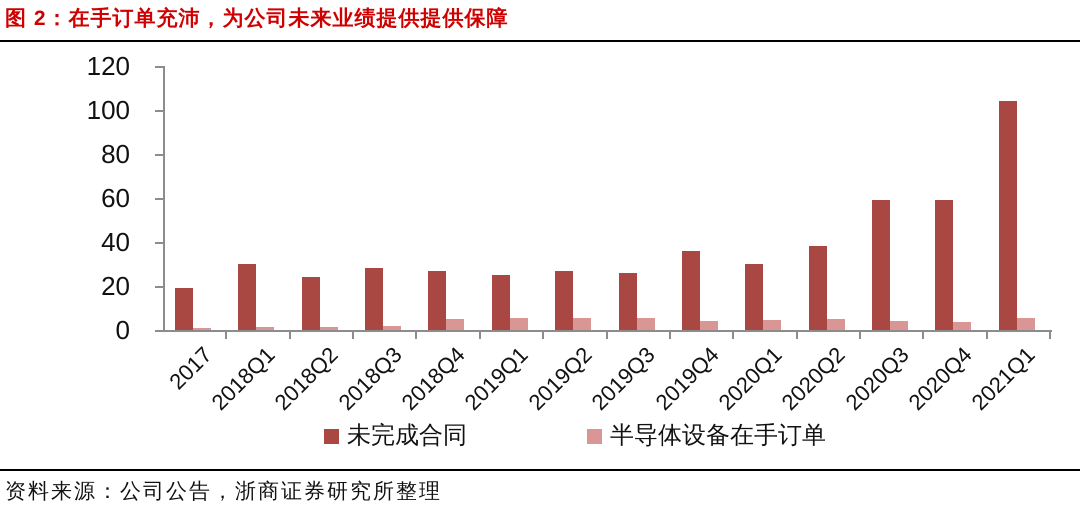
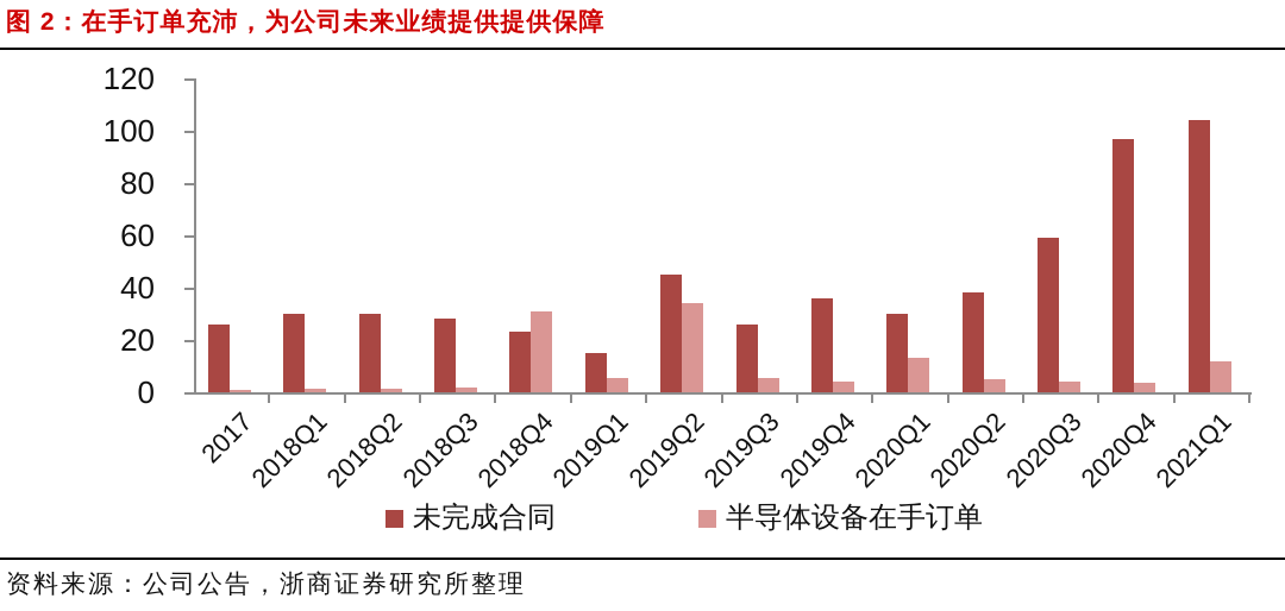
未完成合同/2017: 19 -> 26
未完成合同/2018Q2: 24 -> 30
未完成合同/2018Q4: 27 -> 23
半导体设备在手订单/2018Q4: 5 -> 31
未完成合同/2019Q1: 25 -> 15
未完成合同/2019Q2: 27 -> 45
半导体设备在手订单/2019Q2: 6 -> 34
半导体设备在手订单/2020Q1: 4 -> 13
未完成合同/2020Q4: 59 -> 97
半导体设备在手订单/2021Q1: 6 -> 12
